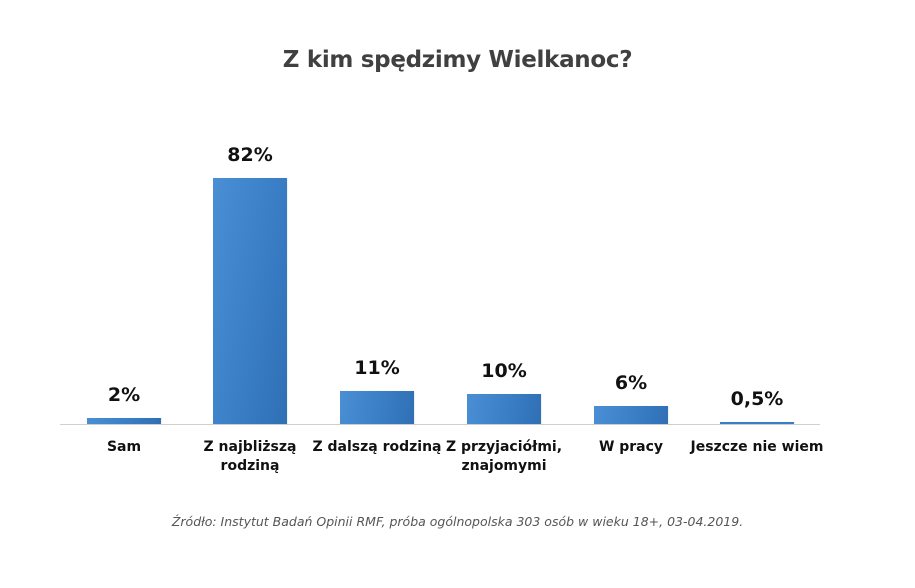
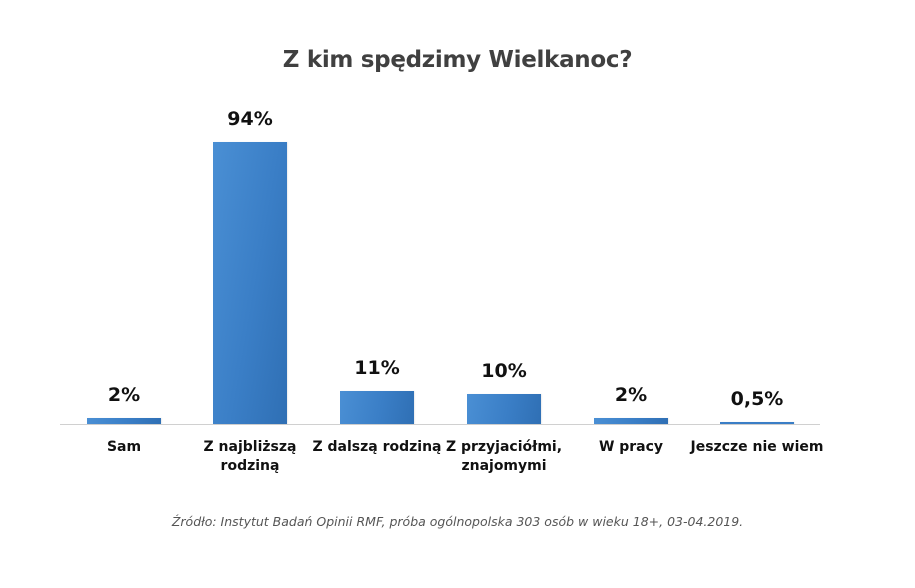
Z najbliższą rodziną: 82% -> 94%
W pracy: 6% -> 2%
